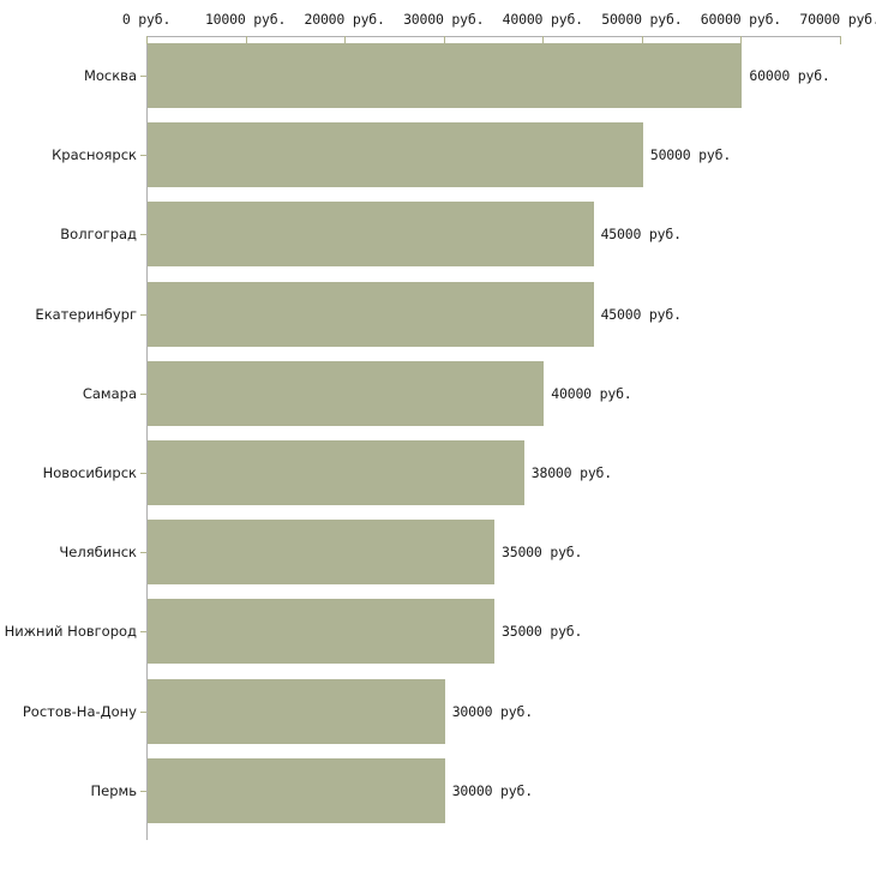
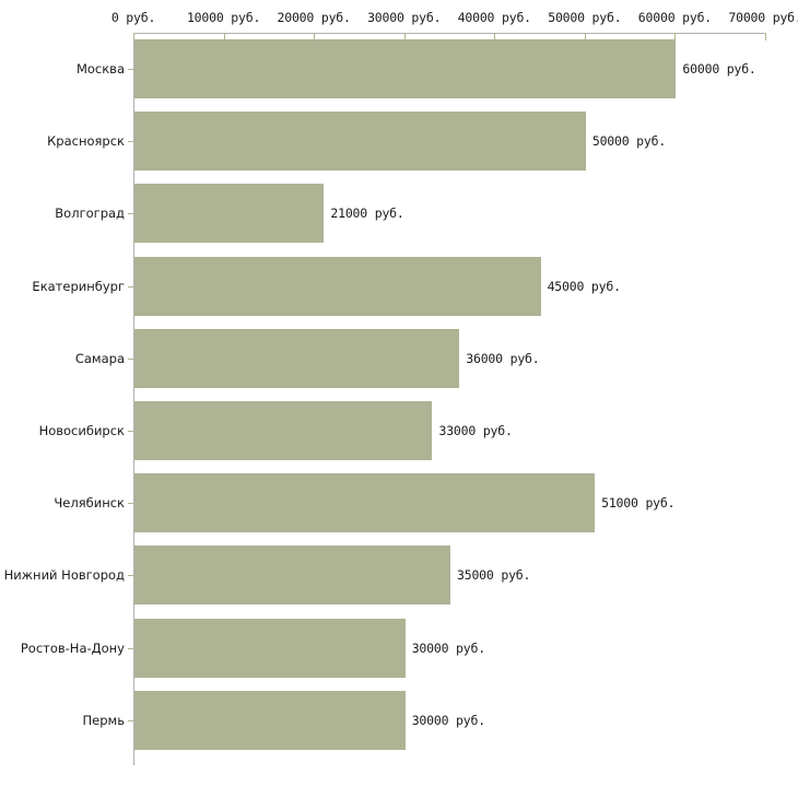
Волгоград: 45000 -> 21000
Самара: 40000 -> 36000
Новосибирск: 38000 -> 33000
Челябинск: 35000 -> 51000
